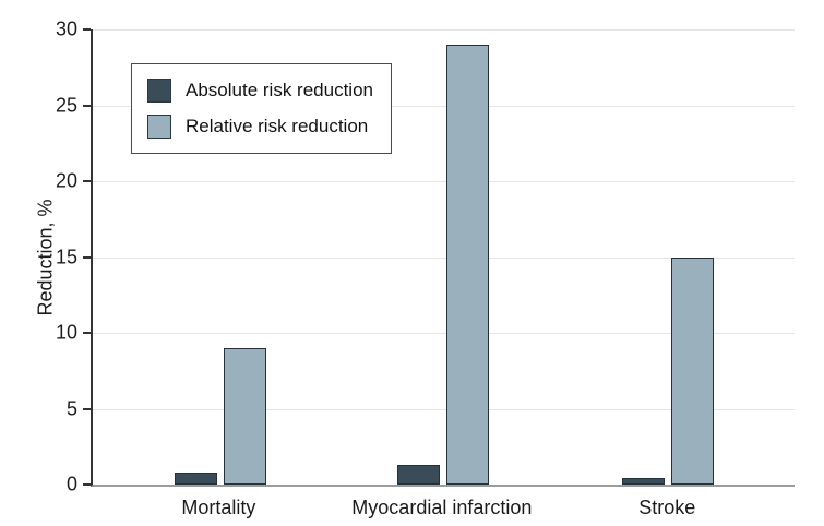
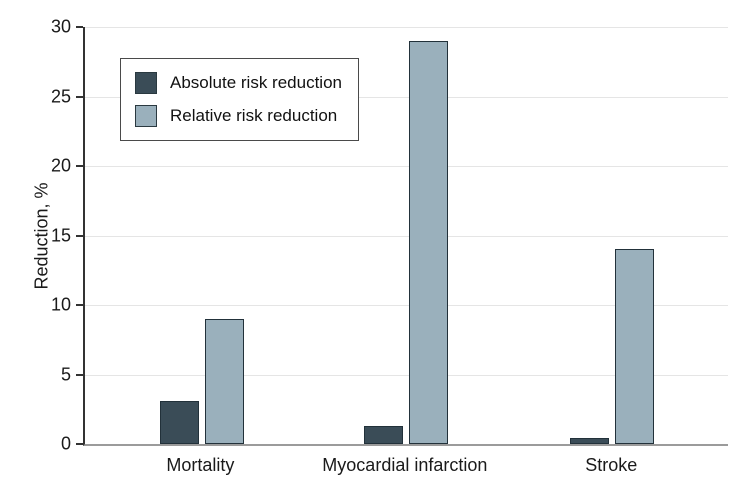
Absolute risk reduction/Mortality: 0.8 -> 3.1
Relative risk reduction/Stroke: 15 -> 14
